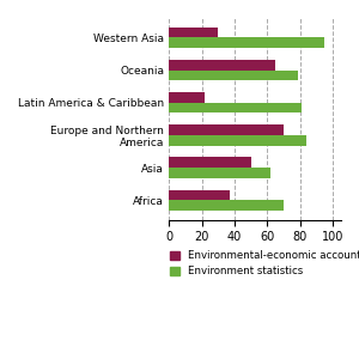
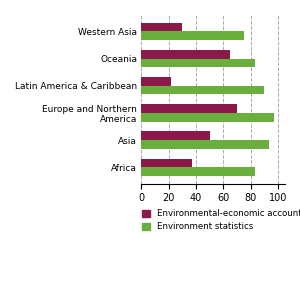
Environment statistics/Western Asia: 95 -> 75
Environment statistics/Oceania: 79 -> 83
Environment statistics/Latin America & Caribbean: 81 -> 90
Environment statistics/Europe and Northern America: 84 -> 97
Environment statistics/Asia: 62 -> 93
Environment statistics/Africa: 70 -> 83
